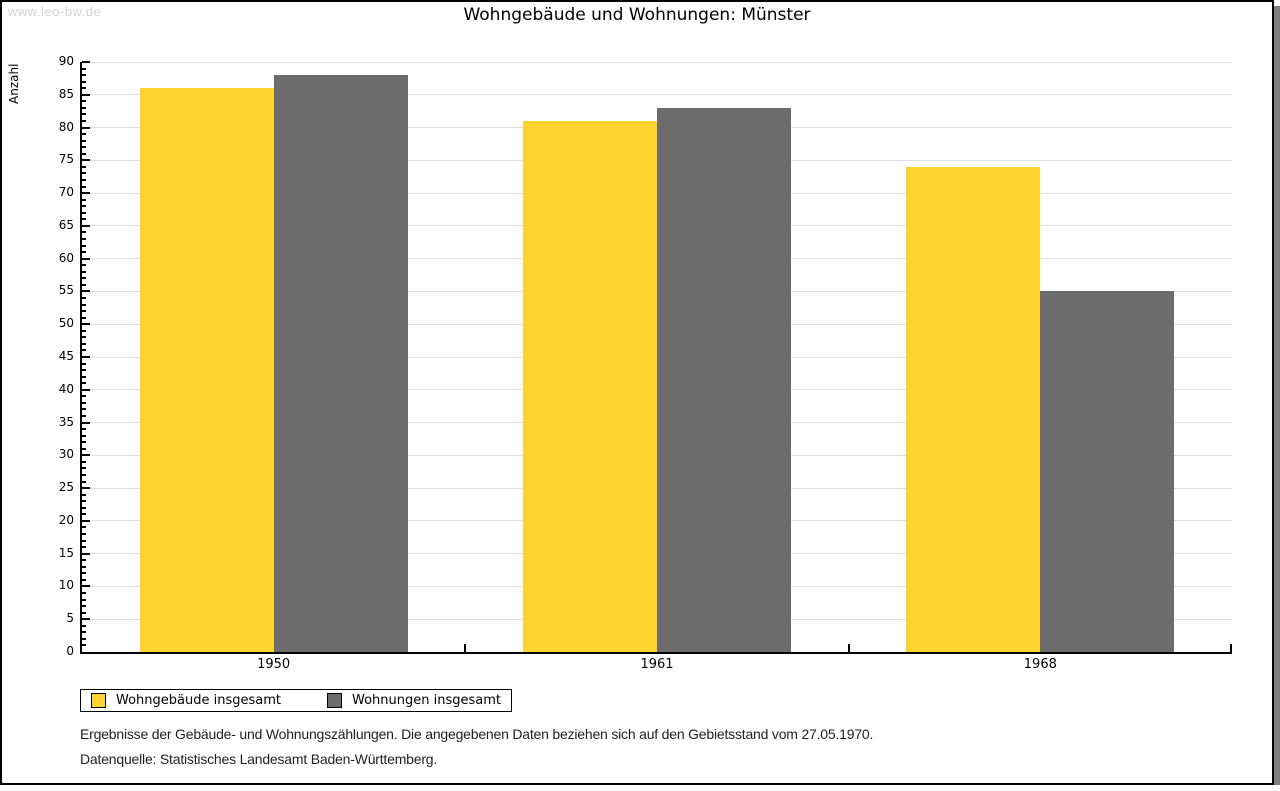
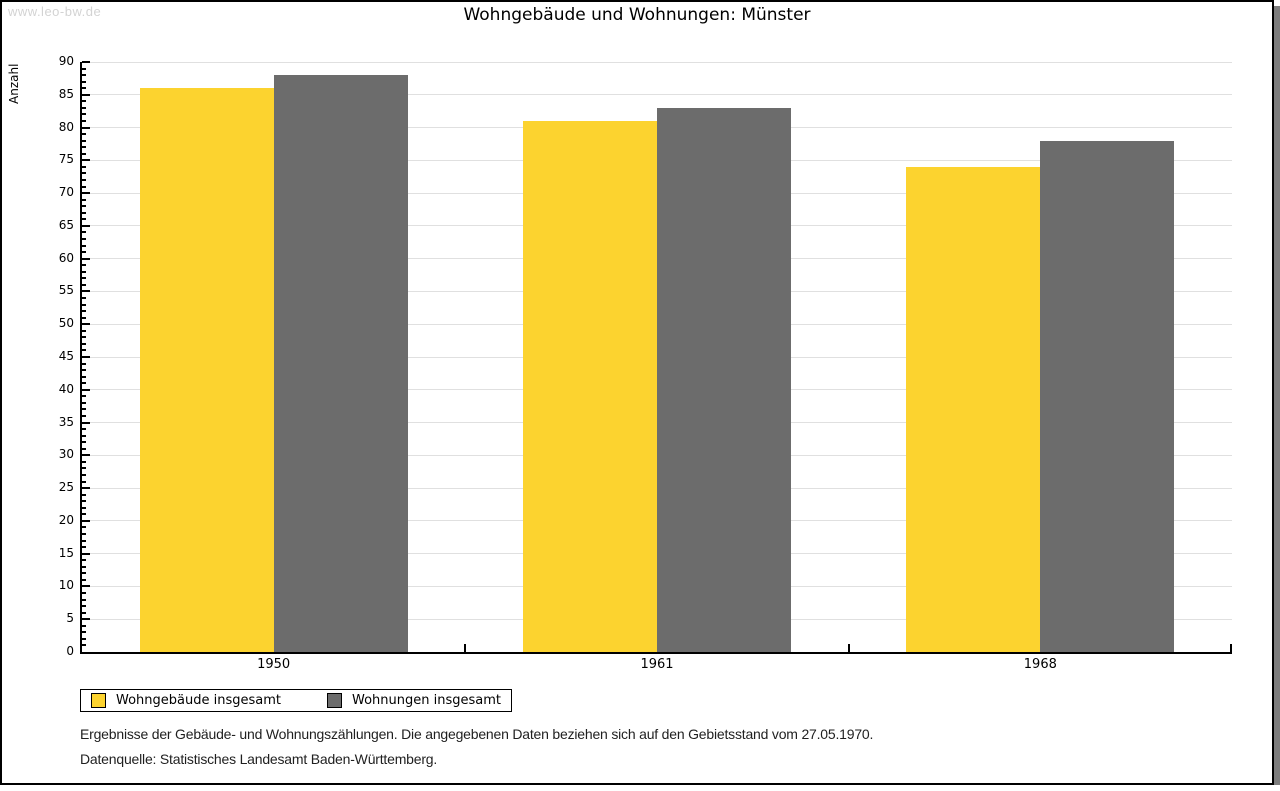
Wohnungen insgesamt/1968: 55 -> 78
